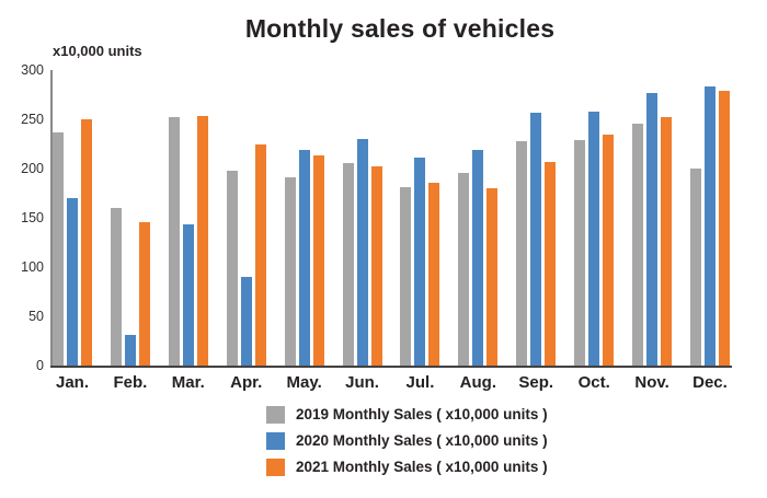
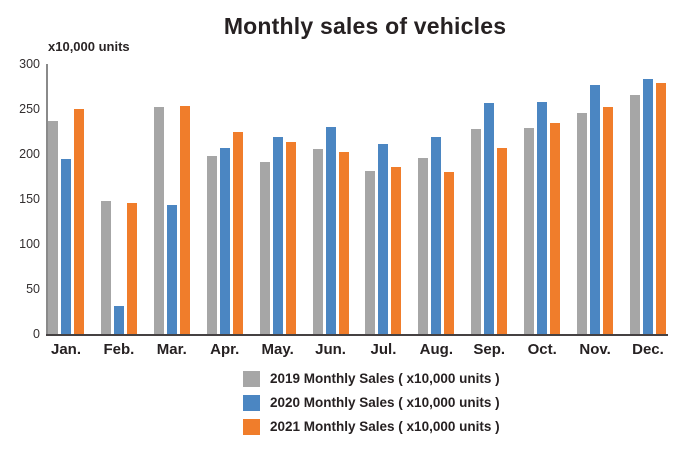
2020 Monthly Sales ( x10,000 units )/Jan.: 170 -> 190
2019 Monthly Sales ( x10,000 units )/Feb.: 160 -> 150
2020 Monthly Sales ( x10,000 units )/Apr.: 90 -> 210
2019 Monthly Sales ( x10,000 units )/Dec.: 200 -> 270
